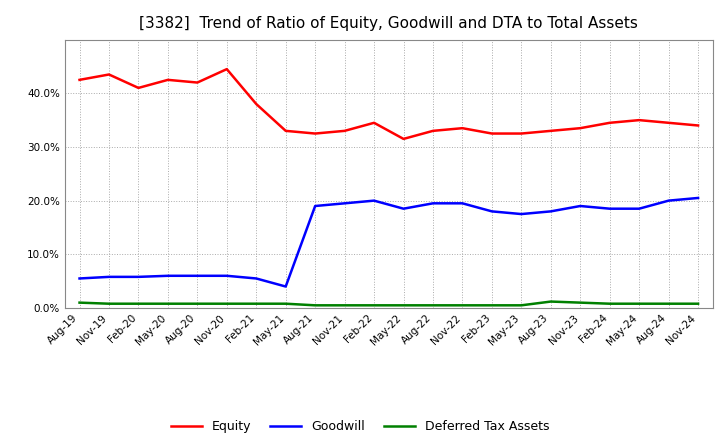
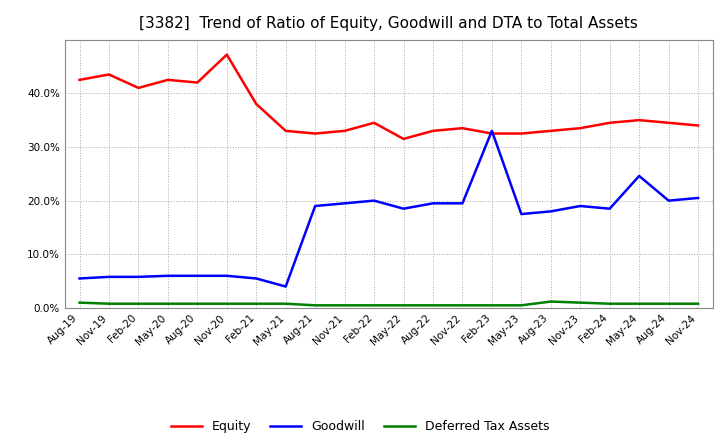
Equity/Nov-20: 44.5% -> 47.2%
Goodwill/Feb-23: 18.0% -> 33.0%
Goodwill/May-24: 18.5% -> 24.6%
